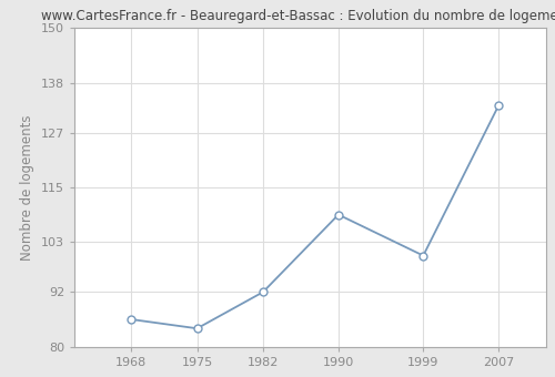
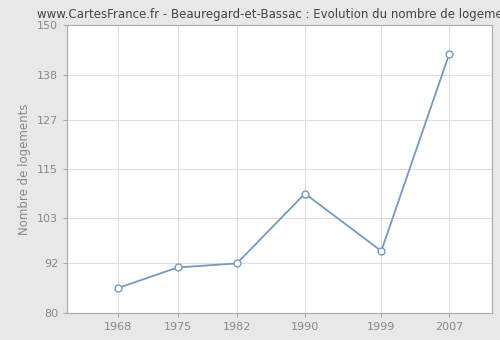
1975: 84 -> 91
1999: 100 -> 95
2007: 133 -> 143
